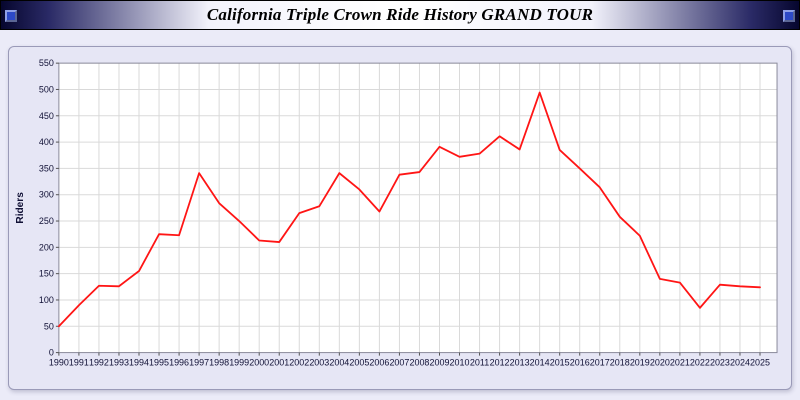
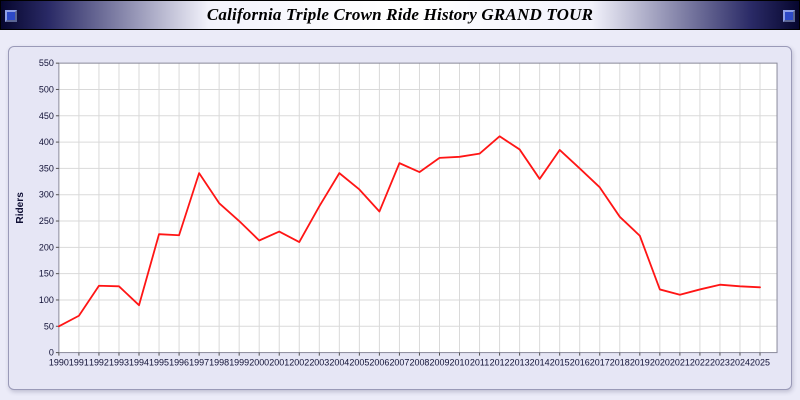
1991: 90 -> 70
1994: 160 -> 90
2001: 210 -> 230
2002: 260 -> 210
2007: 340 -> 360
2009: 390 -> 370
2014: 490 -> 330
2020: 140 -> 120
2021: 130 -> 110
2022: 80 -> 120
